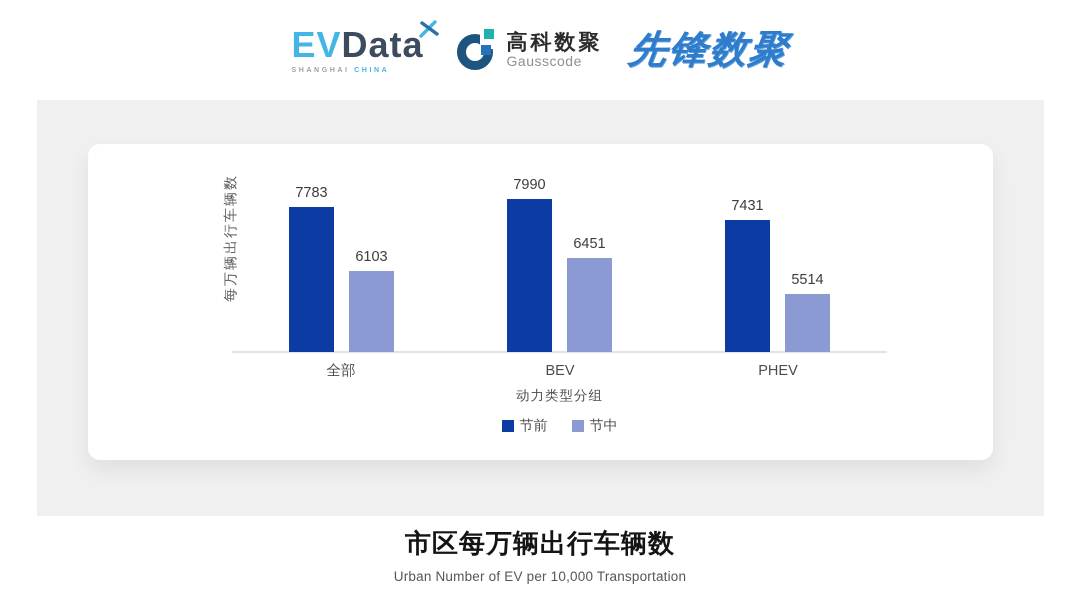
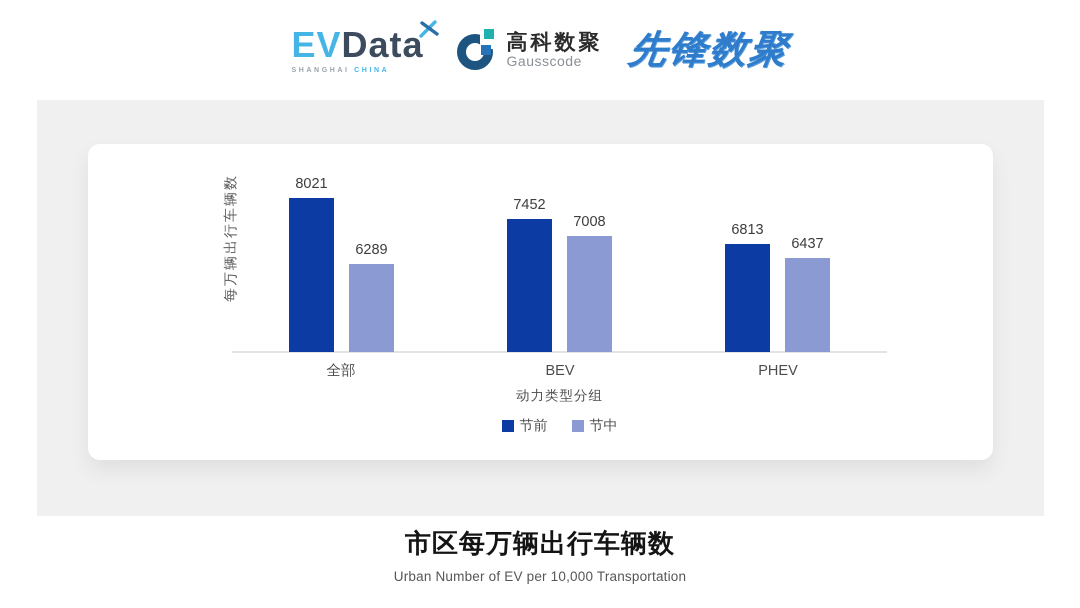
节前/全部: 7783 -> 8021
节中/全部: 6103 -> 6289
节前/BEV: 7990 -> 7452
节中/BEV: 6451 -> 7008
节前/PHEV: 7431 -> 6813
节中/PHEV: 5514 -> 6437
